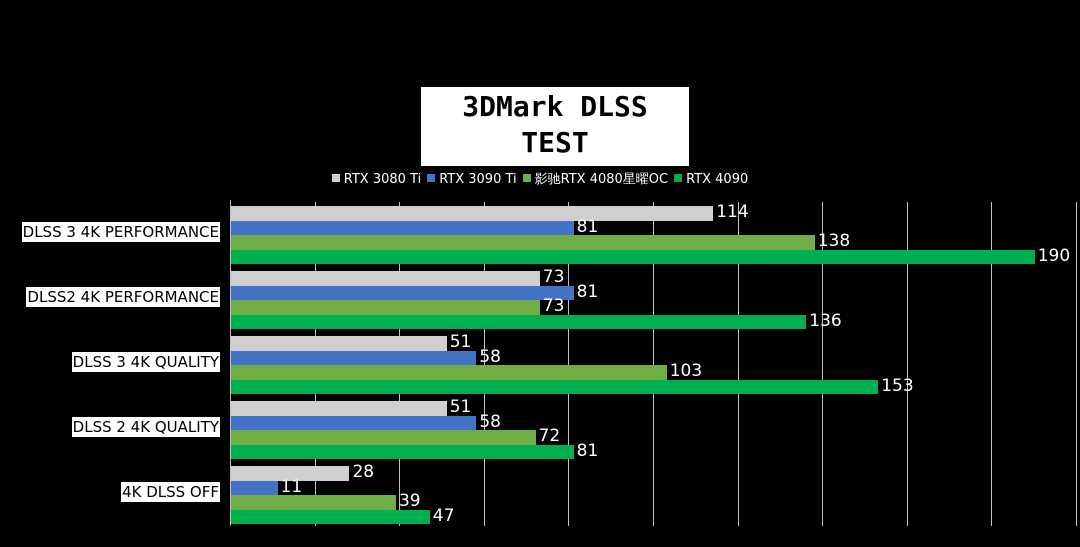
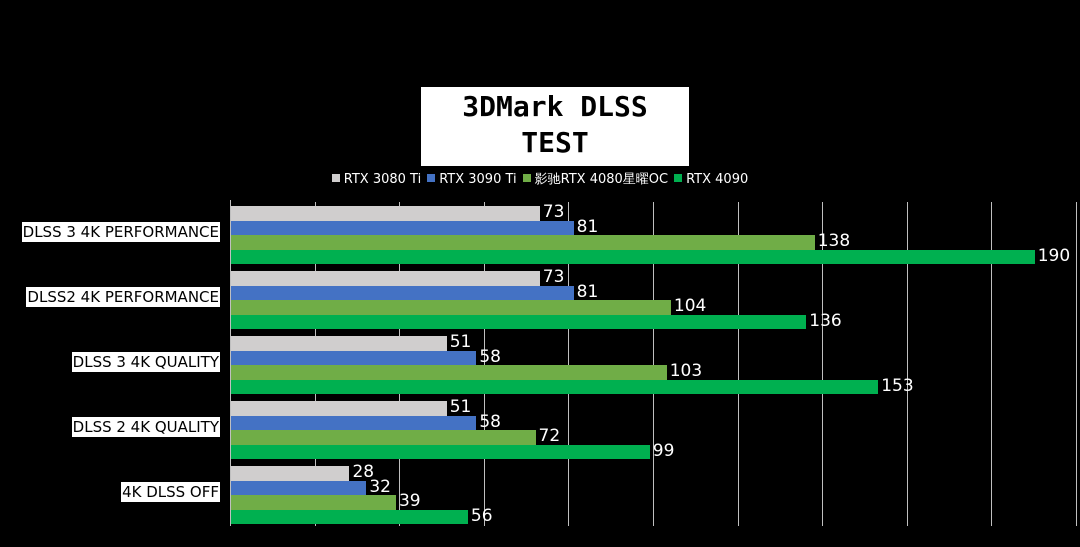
RTX 3080 Ti/DLSS 3 4K PERFORMANCE: 114 -> 73
影驰RTX 4080星曜OC/DLSS2 4K PERFORMANCE: 73 -> 104
RTX 4090/DLSS 2 4K QUALITY: 81 -> 99
RTX 3090 Ti/4K DLSS OFF: 11 -> 32
RTX 4090/4K DLSS OFF: 47 -> 56
